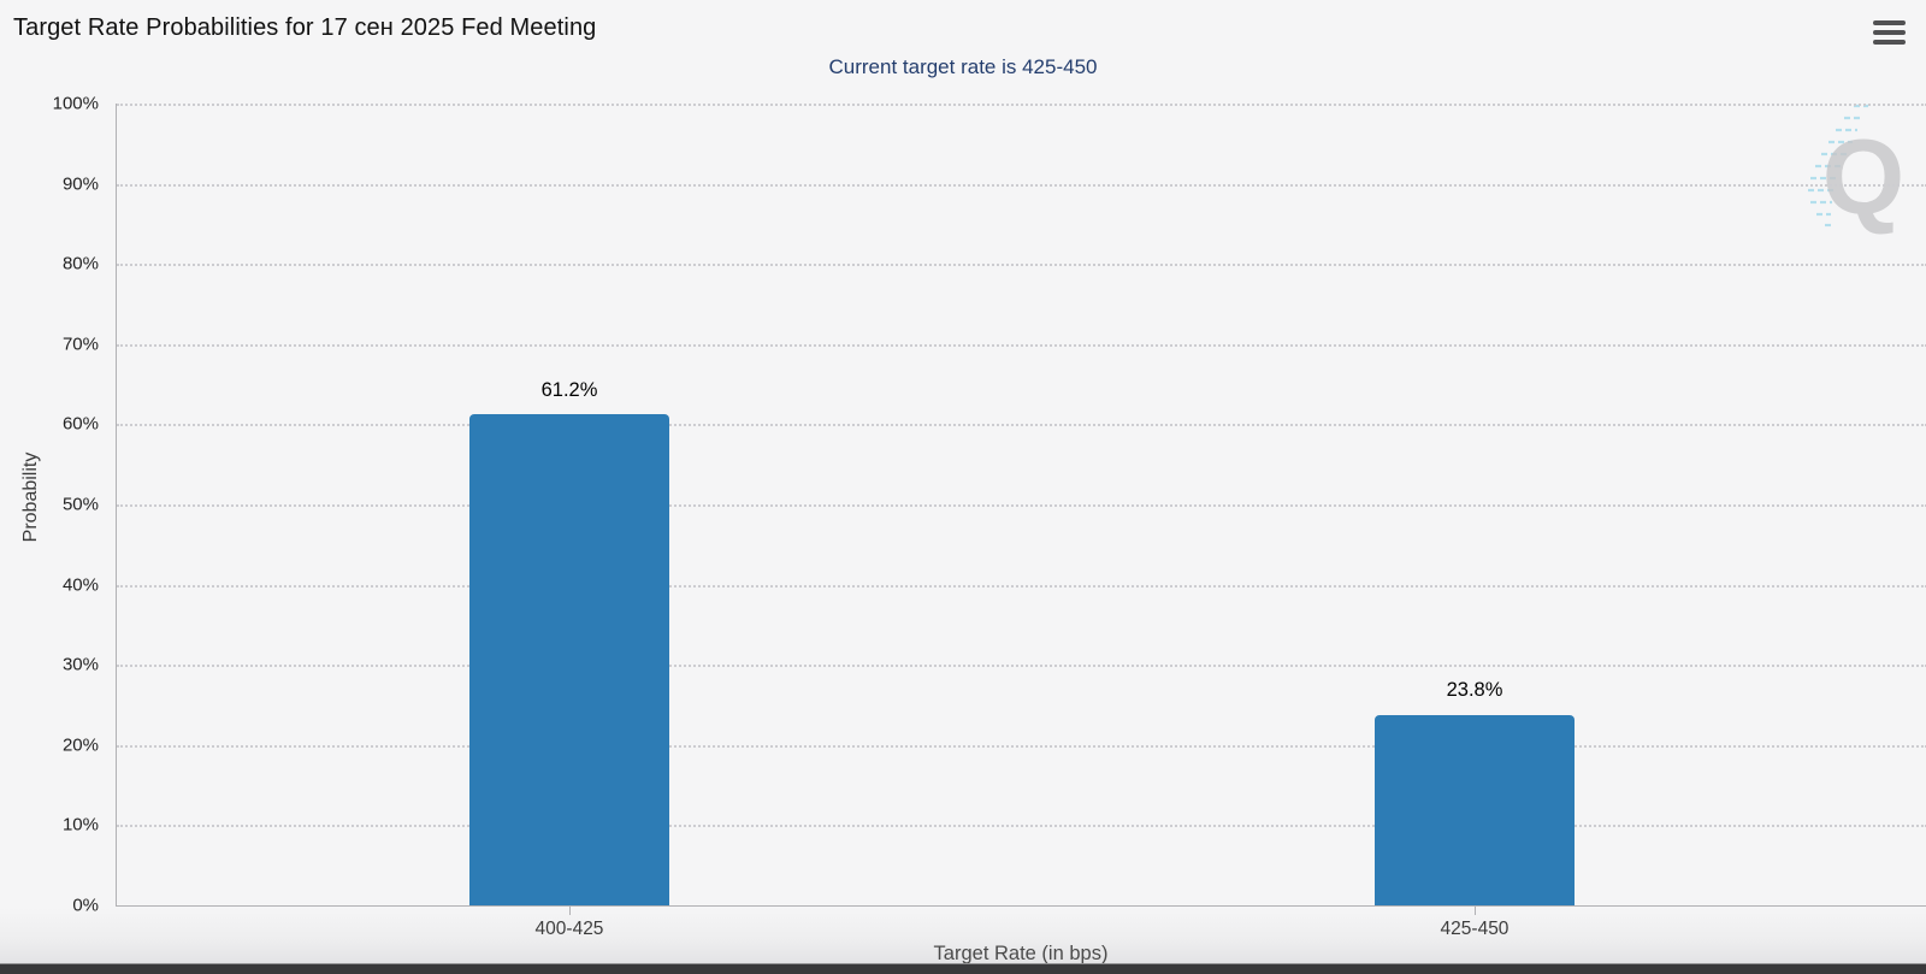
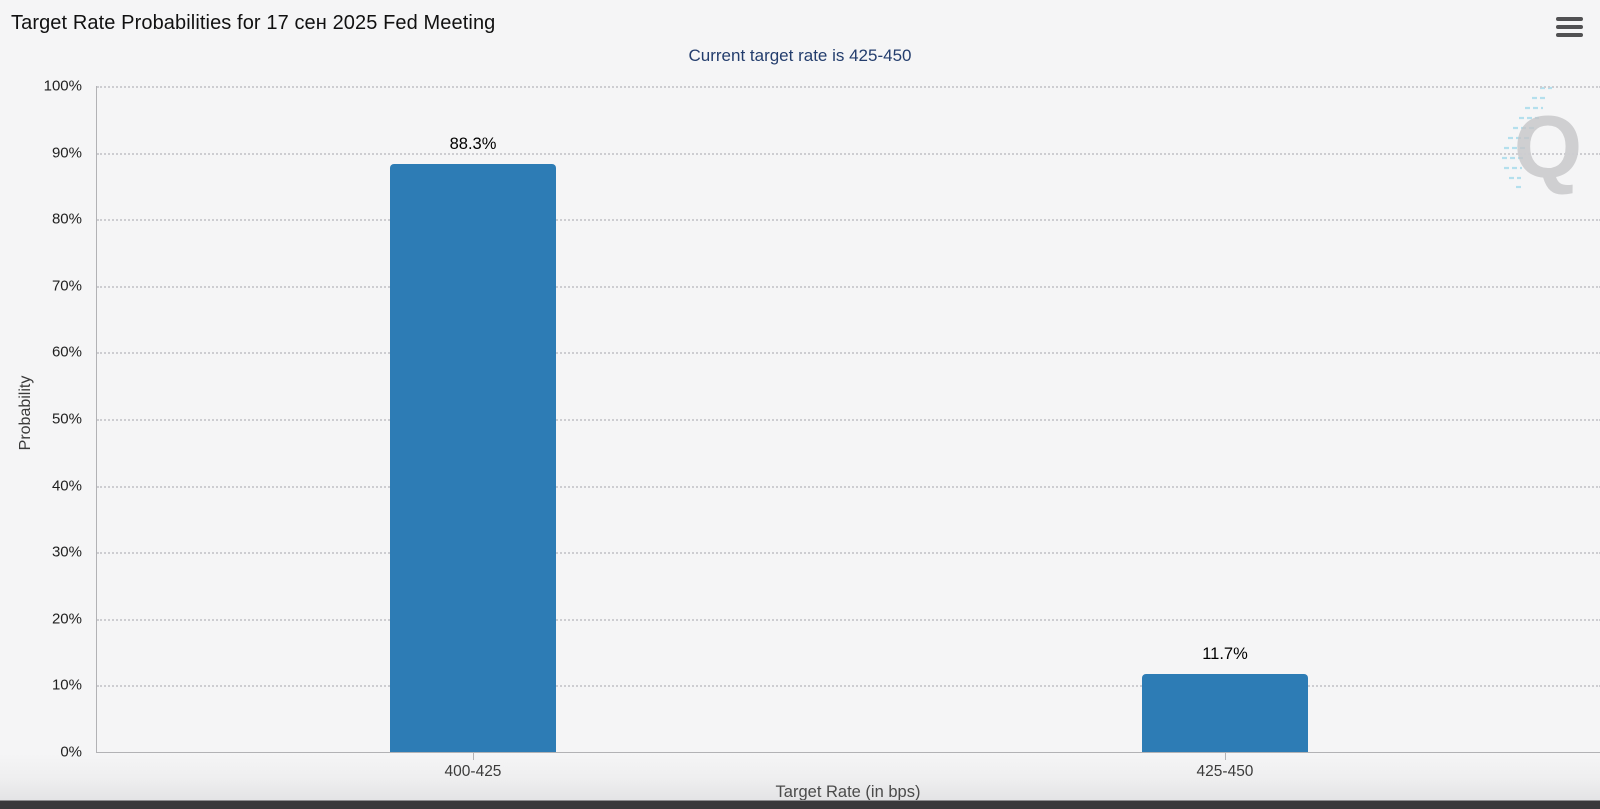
400-425: 61.2% -> 88.3%
425-450: 23.8% -> 11.7%
